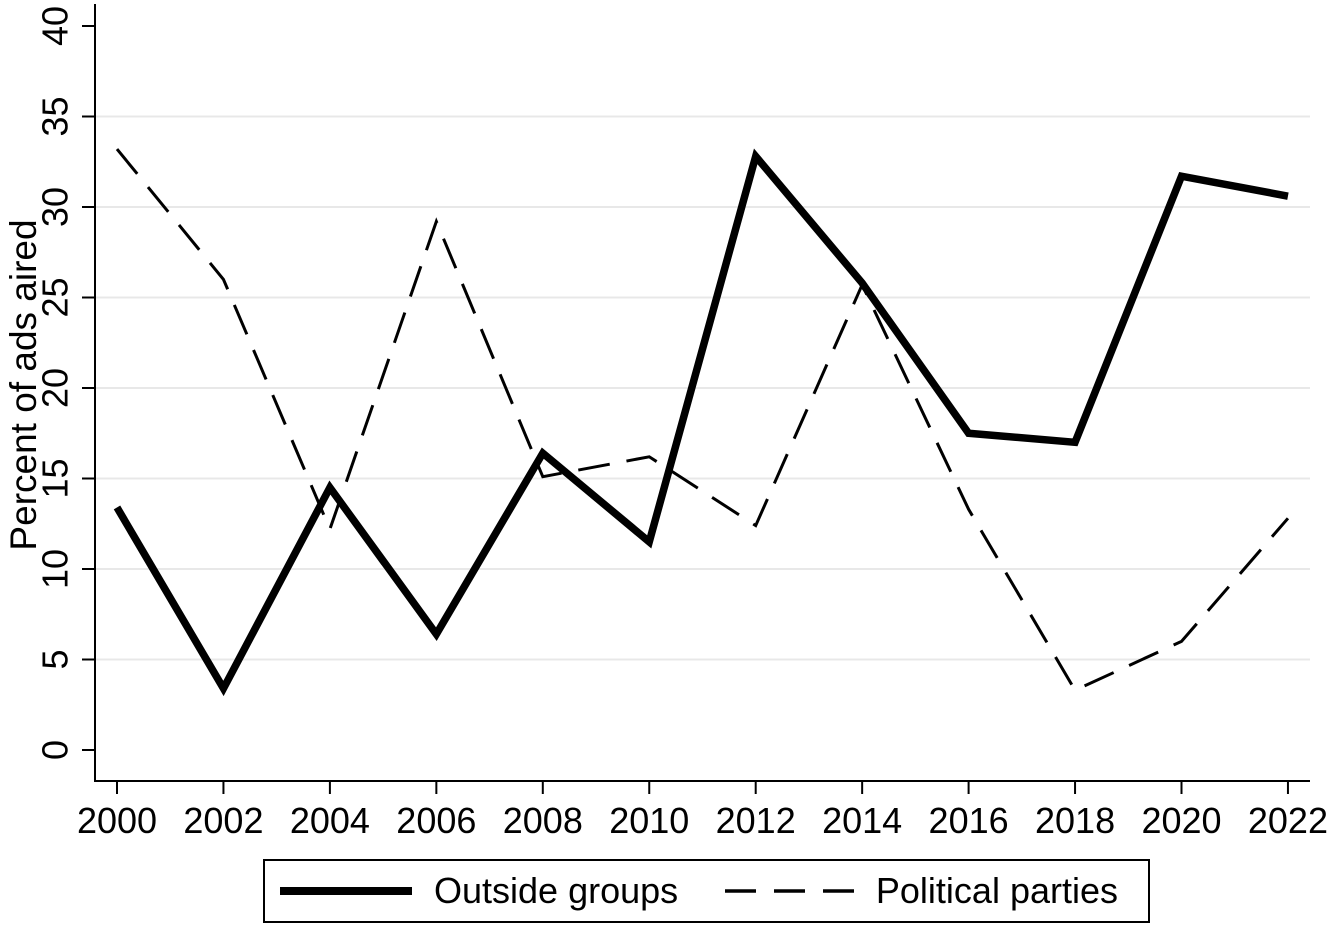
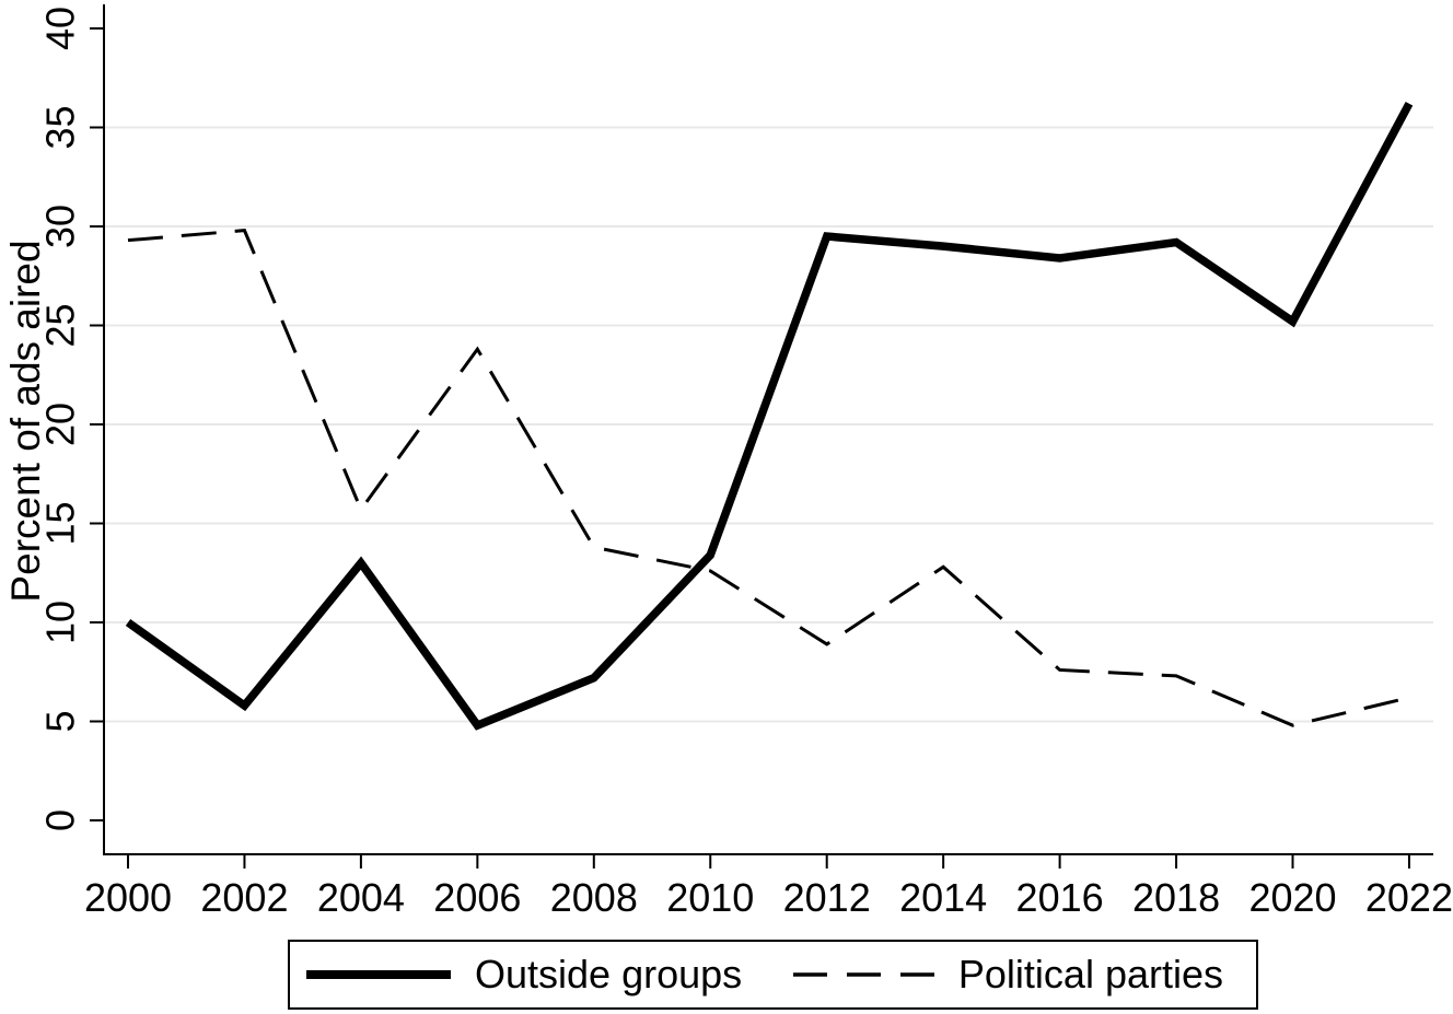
Outside groups/2000: 13.4 -> 10.0
Political parties/2000: 33.2 -> 29.3
Outside groups/2002: 3.4 -> 5.8
Political parties/2002: 26.0 -> 29.8
Outside groups/2004: 14.5 -> 13.0
Political parties/2004: 12.2 -> 15.7
Outside groups/2006: 6.4 -> 4.8
Political parties/2006: 29.2 -> 23.8
Outside groups/2008: 16.4 -> 7.2
Political parties/2008: 15.1 -> 13.8
Outside groups/2010: 11.5 -> 13.4
Political parties/2010: 16.2 -> 12.6
Outside groups/2012: 32.8 -> 29.5
Political parties/2012: 12.4 -> 8.9
Outside groups/2014: 25.8 -> 29.0
Political parties/2014: 25.7 -> 12.8
Outside groups/2016: 17.5 -> 28.4
Political parties/2016: 13.3 -> 7.6
Outside groups/2018: 17.0 -> 29.2
Political parties/2018: 3.3 -> 7.3
Outside groups/2020: 31.7 -> 25.2
Political parties/2020: 6.0 -> 4.8
Outside groups/2022: 30.6 -> 36.2
Political parties/2022: 12.8 -> 6.2
